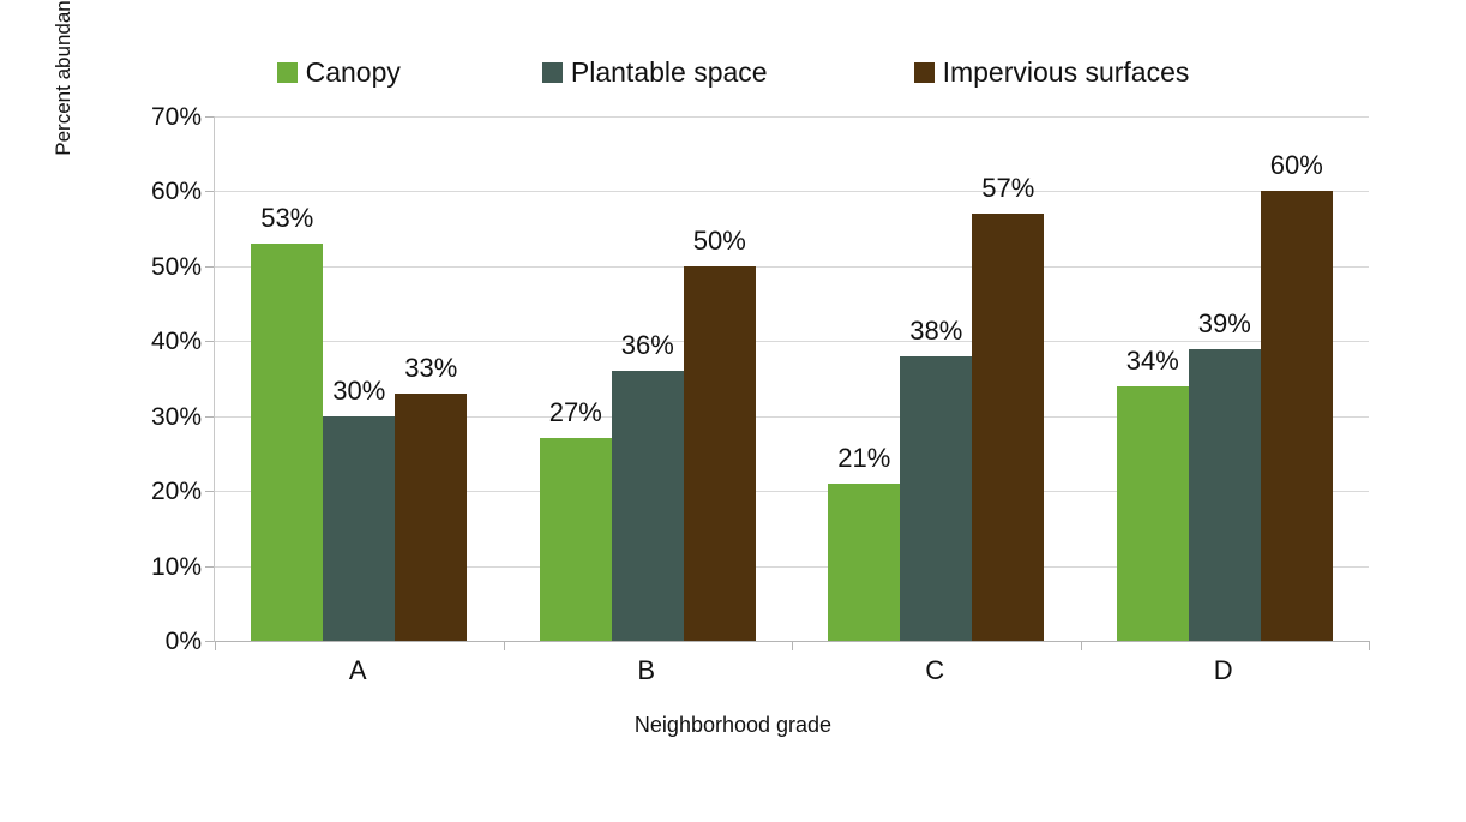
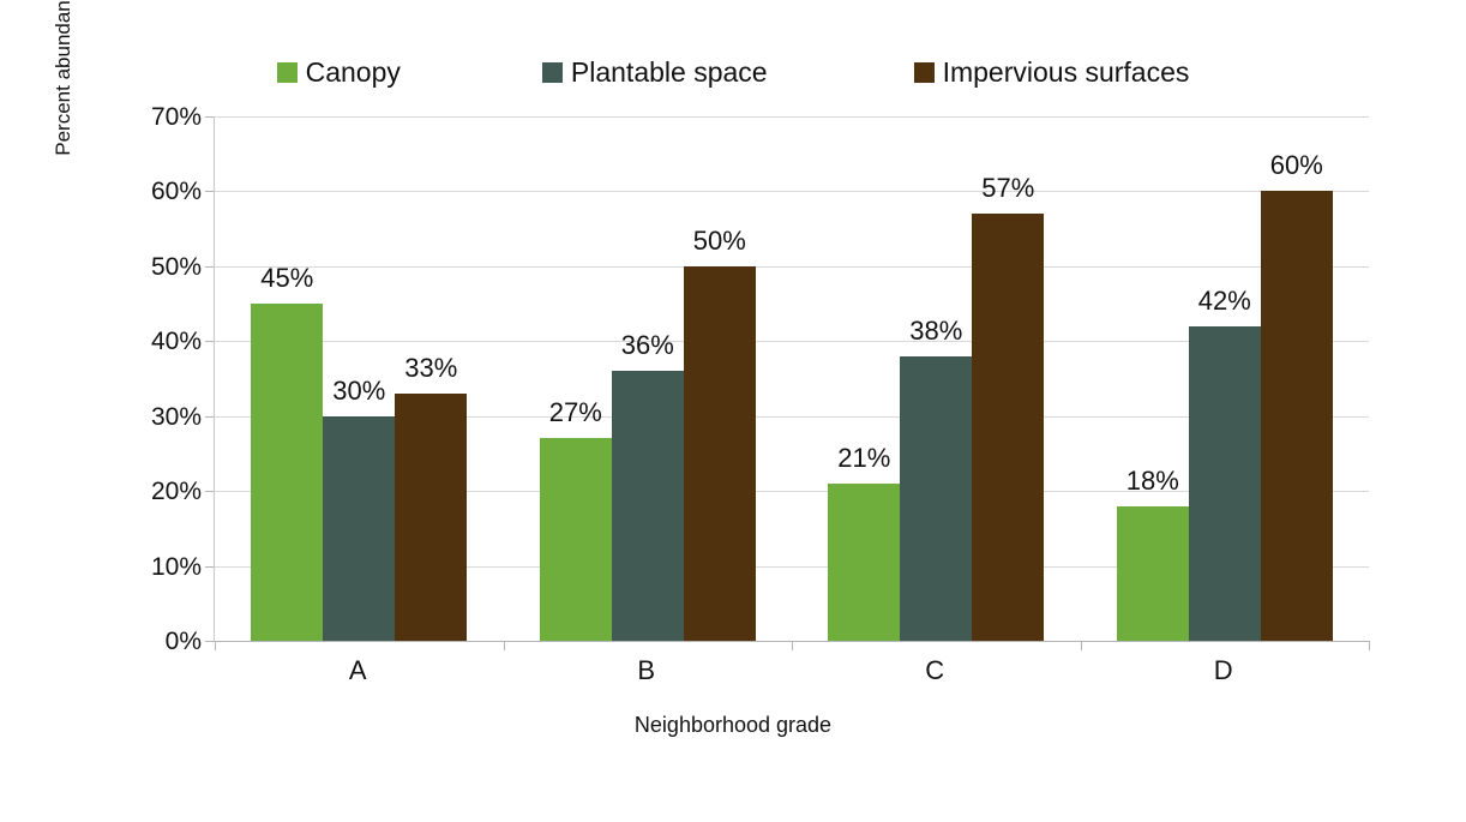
Canopy/A: 53% -> 45%
Canopy/D: 34% -> 18%
Plantable space/D: 39% -> 42%
